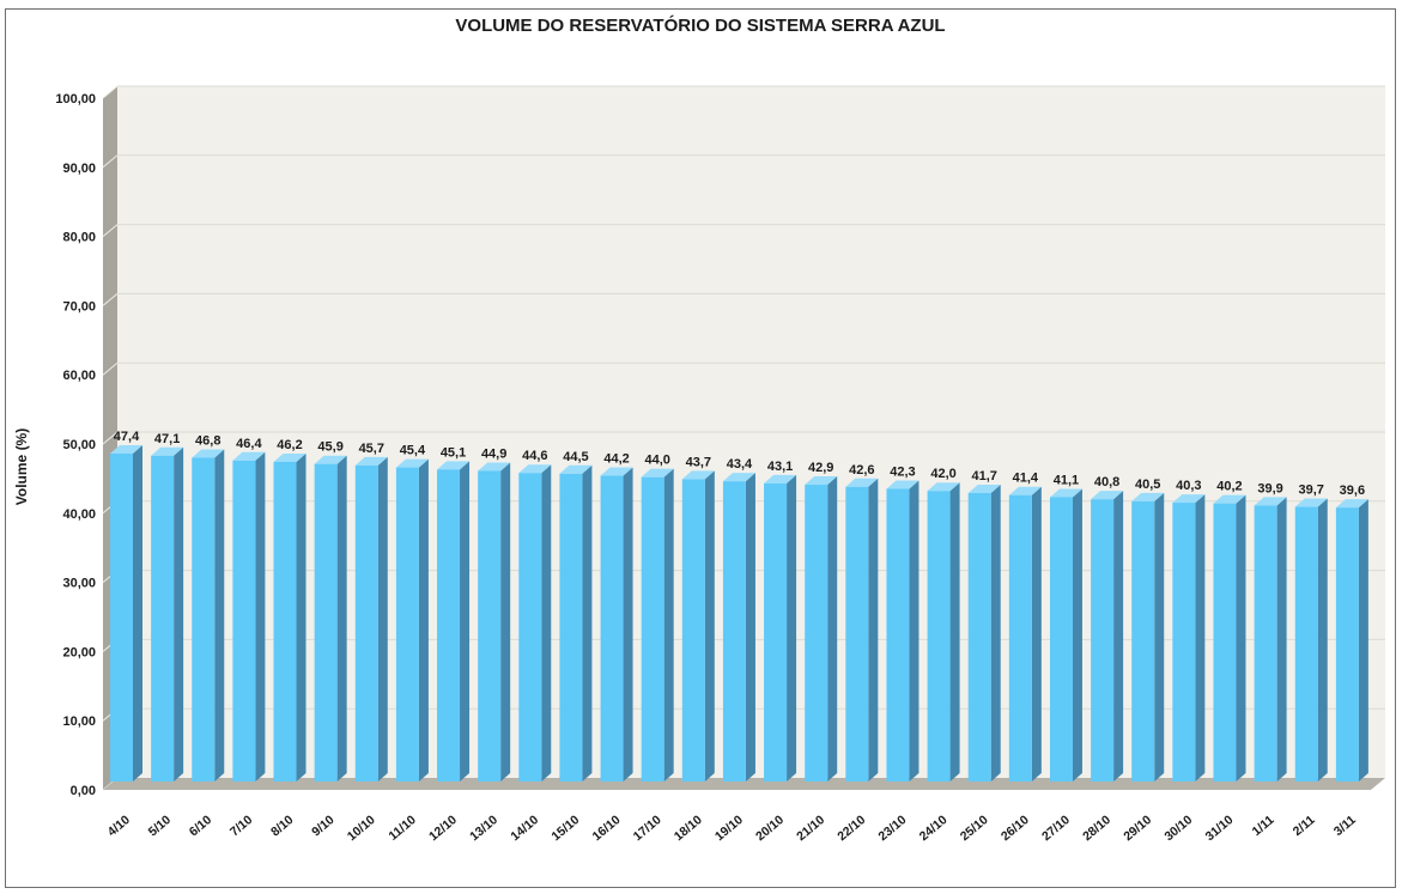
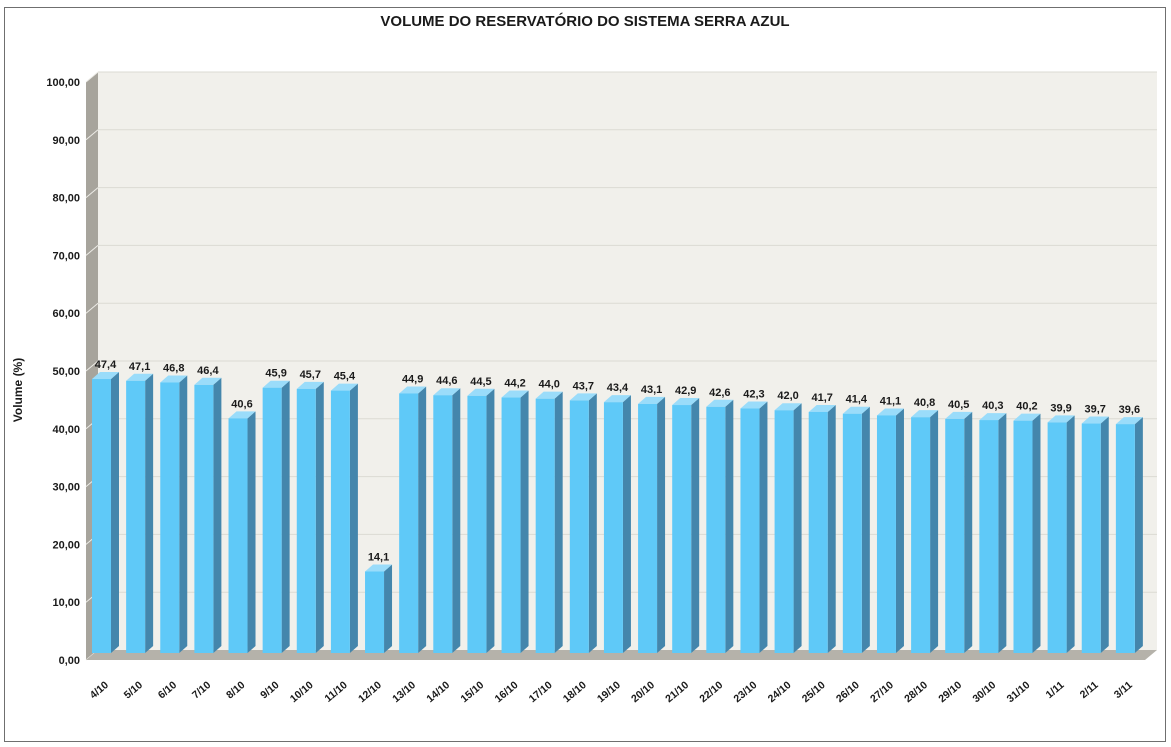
8/10: 46,2 -> 40,6
12/10: 45,1 -> 14,1
